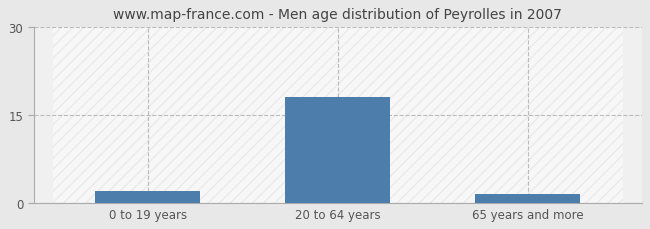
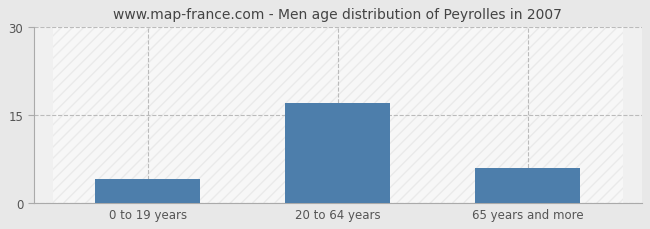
0 to 19 years: 2.0 -> 4.0
20 to 64 years: 18.0 -> 17.0
65 years and more: 1.5 -> 6.0
